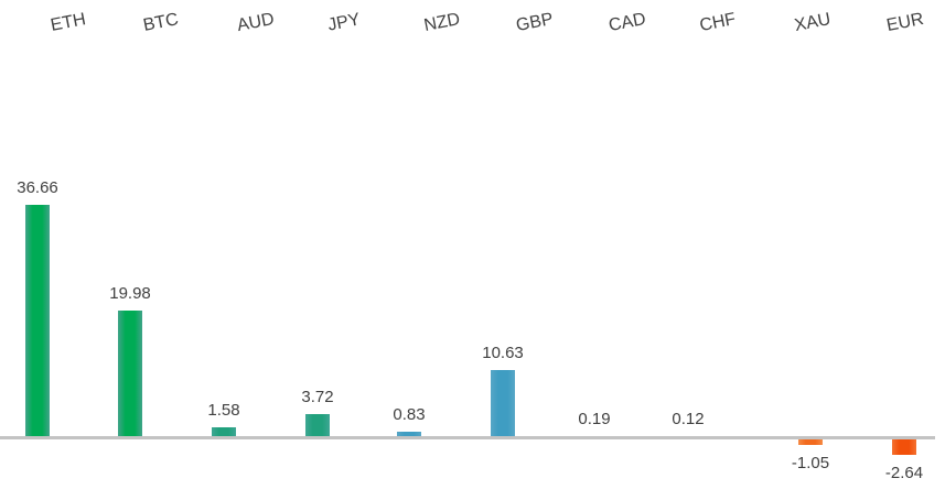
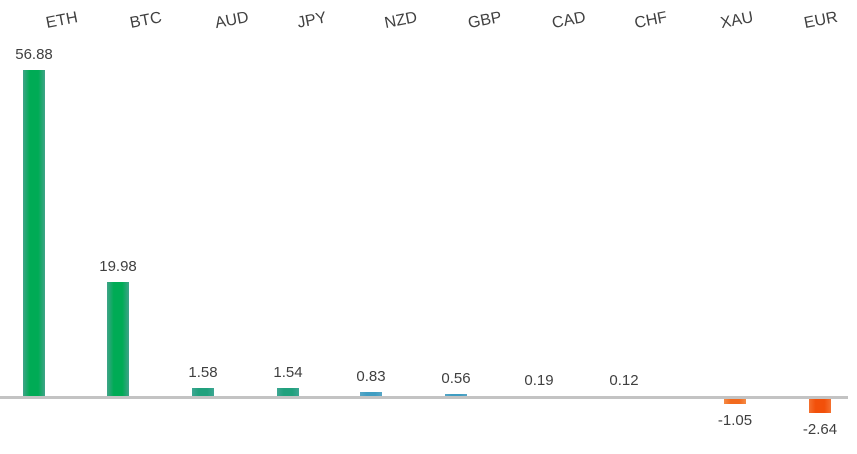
ETH: 36.66 -> 56.88
JPY: 3.72 -> 1.54
GBP: 10.63 -> 0.56
